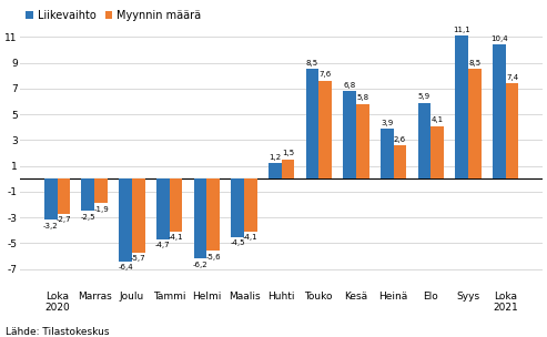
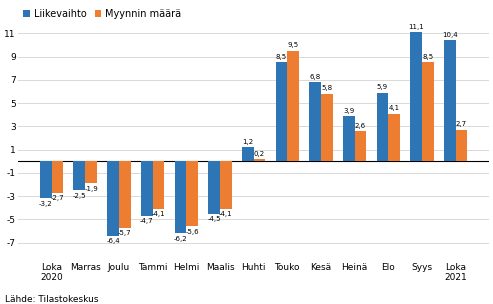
Myynnin määrä/Huhti: 1.5 -> 0.2
Myynnin määrä/Touko: 7.6 -> 9.5
Myynnin määrä/Loka 2021: 7.4 -> 2.7
